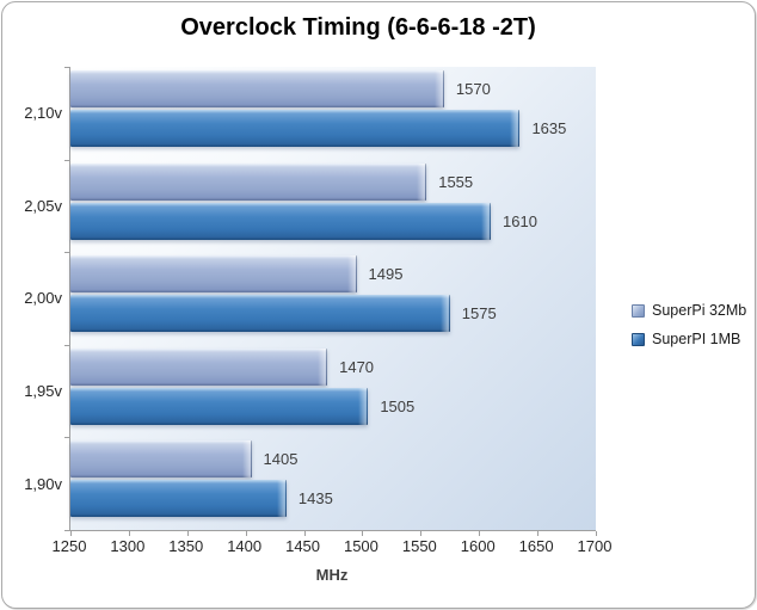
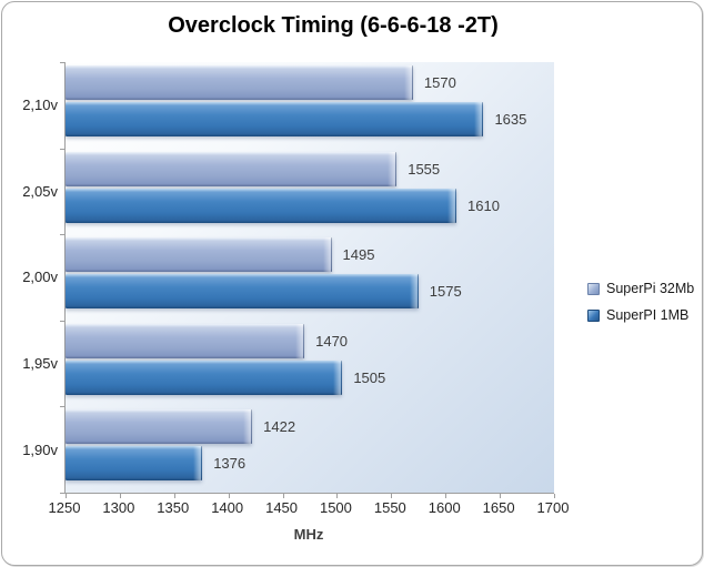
SuperPi 32Mb/1,90v: 1405 -> 1422
SuperPI 1MB/1,90v: 1435 -> 1376
